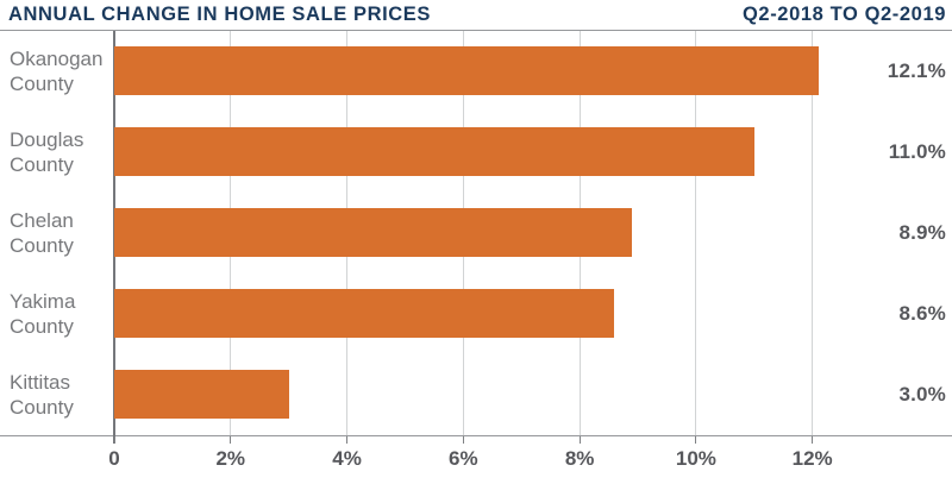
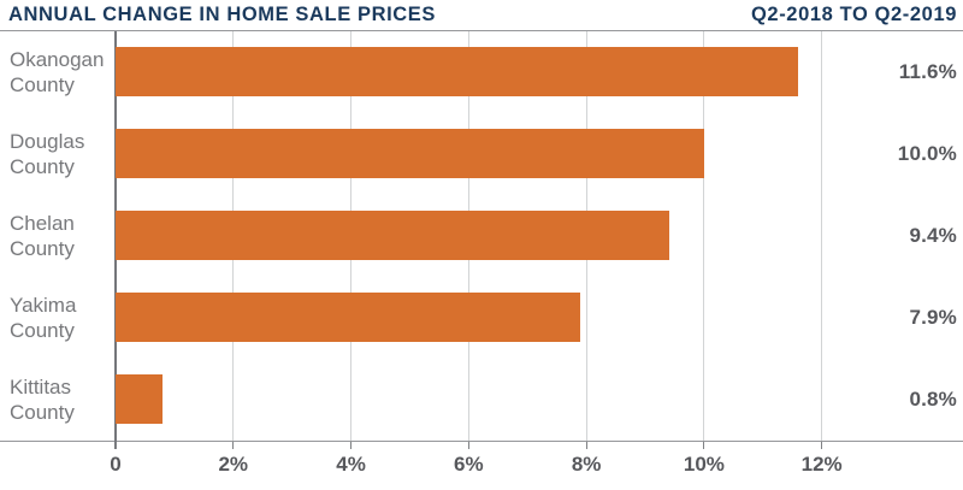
Okanogan County: 12.1% -> 11.6%
Douglas County: 11.0% -> 10.0%
Chelan County: 8.9% -> 9.4%
Yakima County: 8.6% -> 7.9%
Kittitas County: 3.0% -> 0.8%
